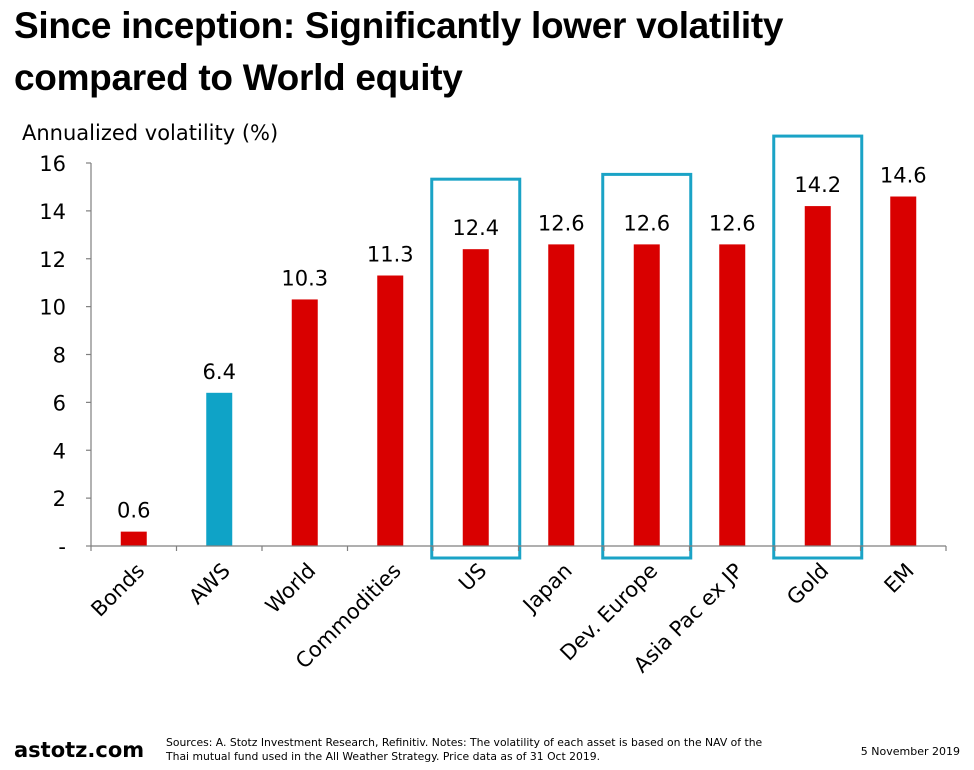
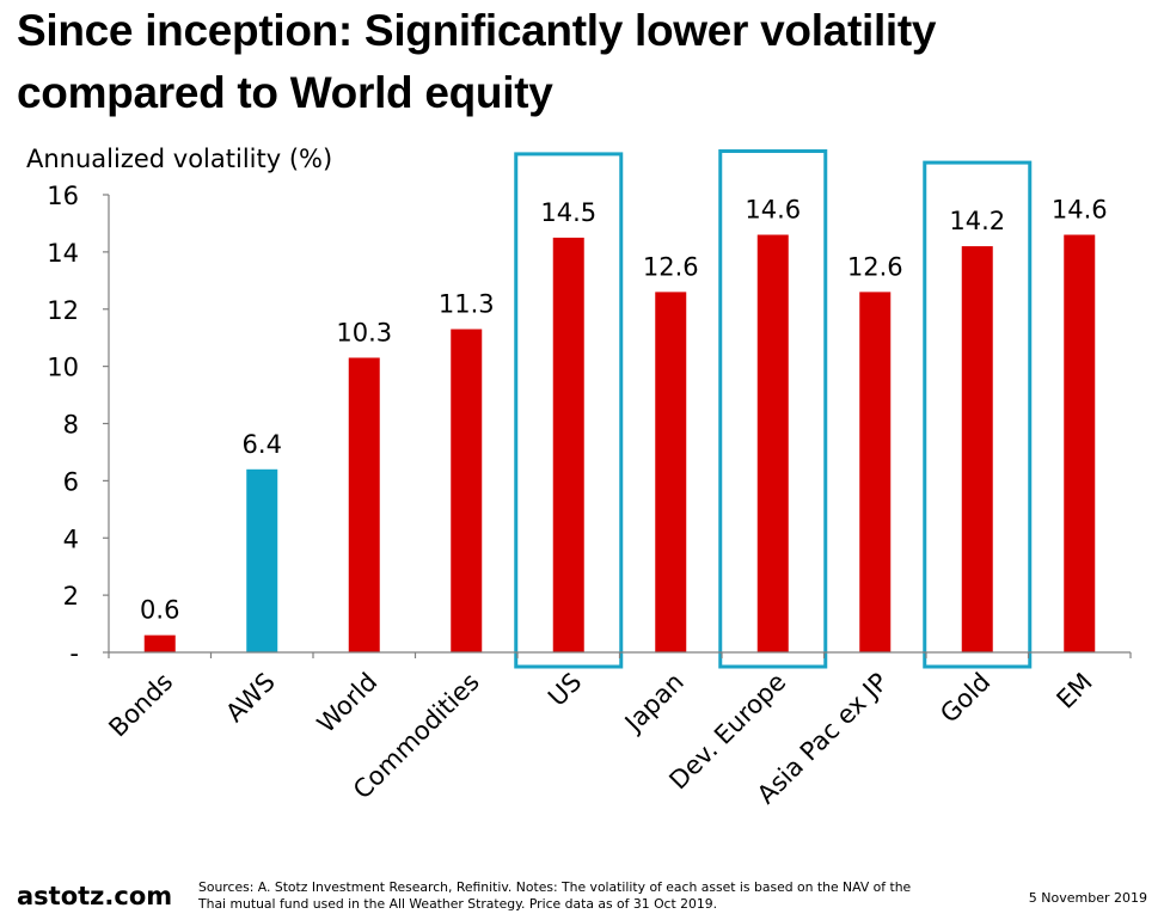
US: 12.4 -> 14.5
Dev. Europe: 12.6 -> 14.6
